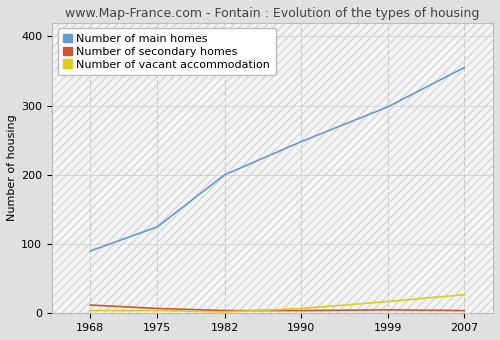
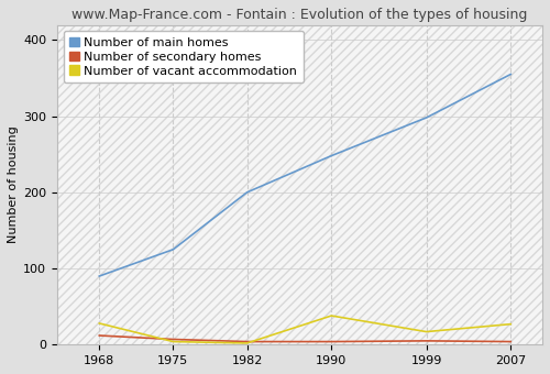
Number of vacant accommodation/1968: 4 -> 28
Number of vacant accommodation/1990: 7 -> 38
